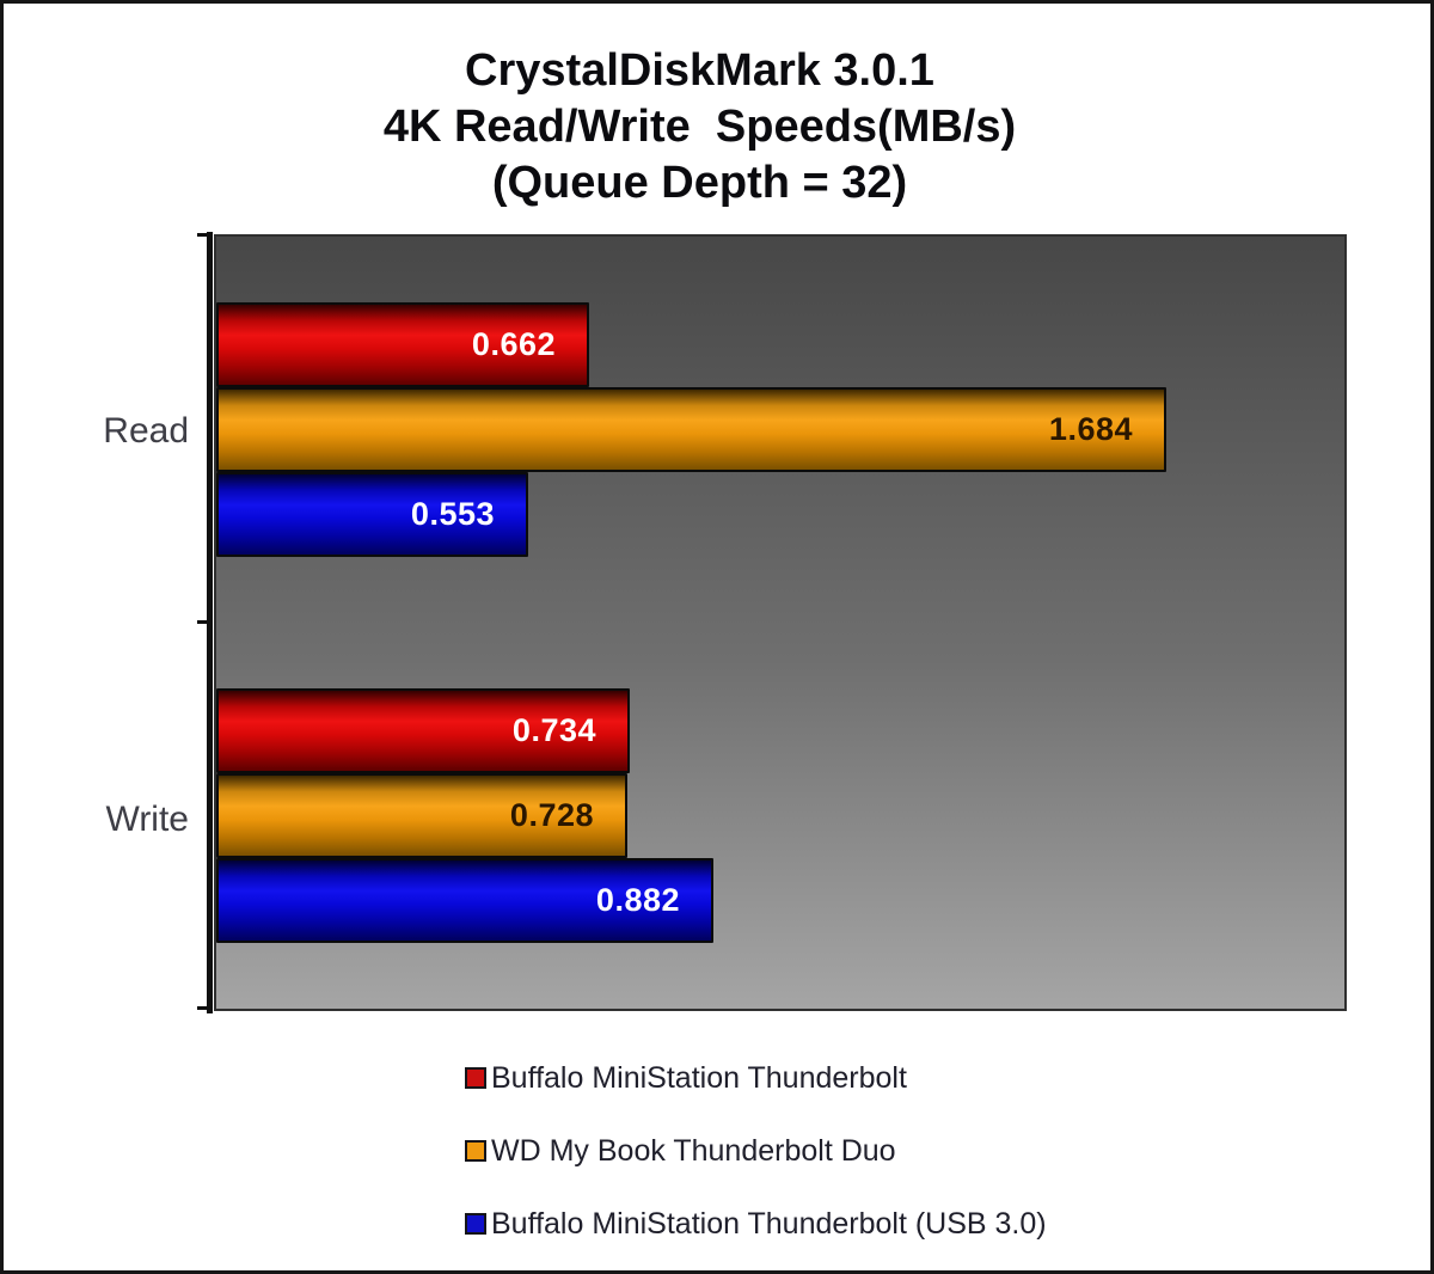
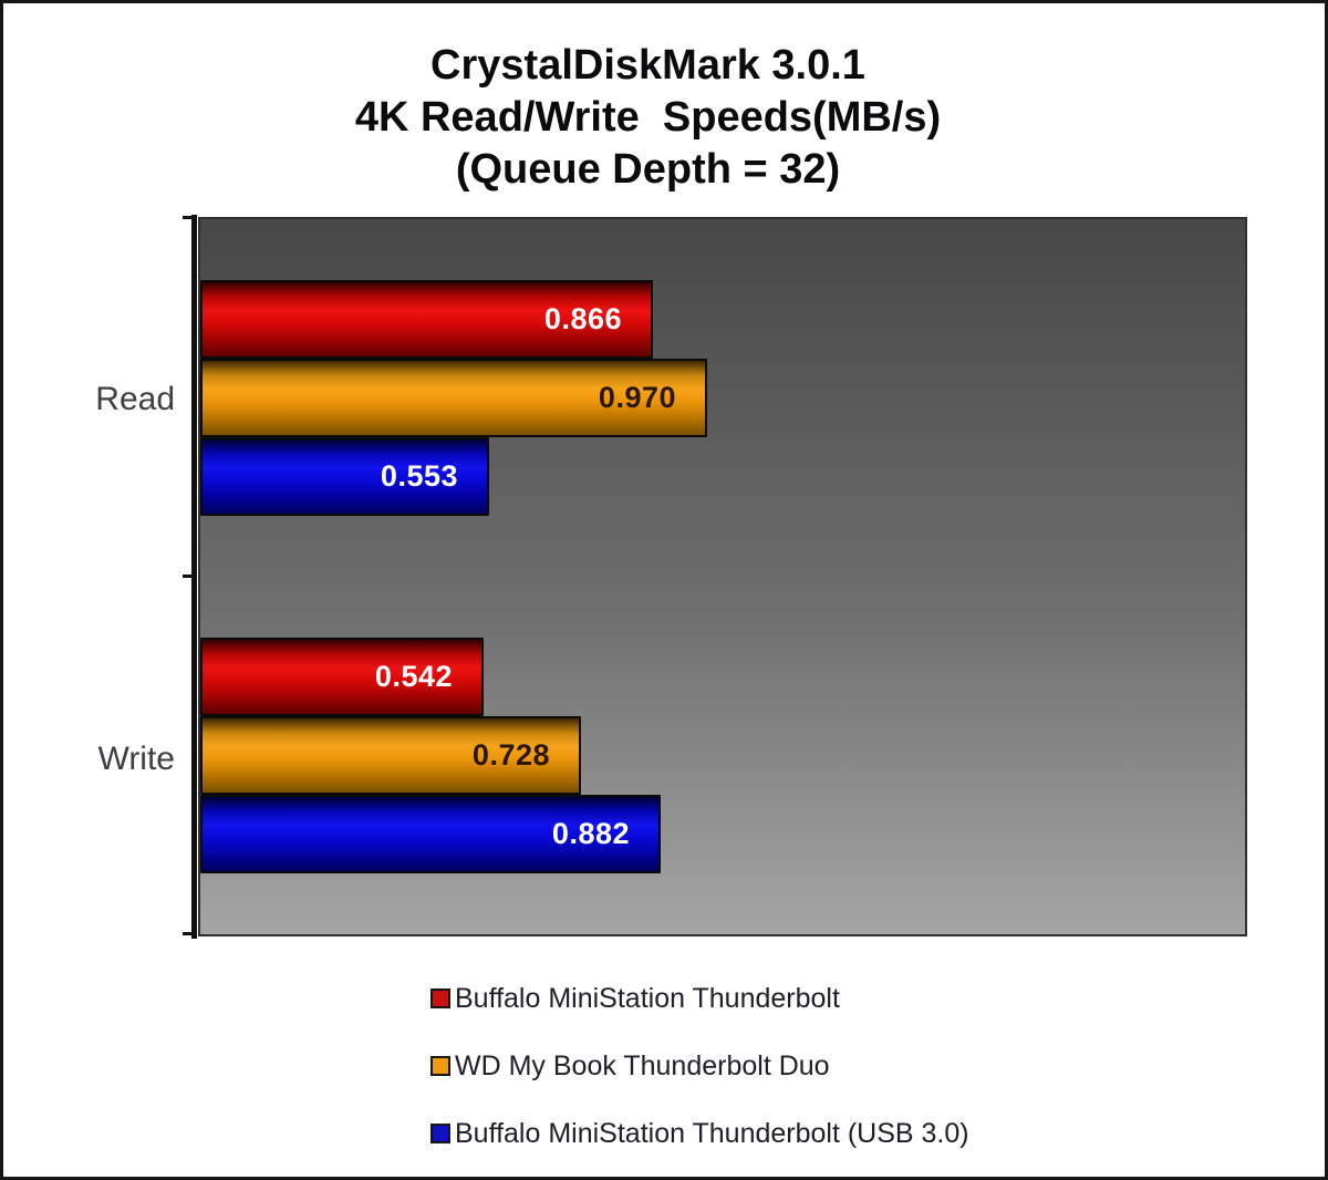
Buffalo MiniStation Thunderbolt/Read: 0.662 -> 0.866
WD My Book Thunderbolt Duo/Read: 1.684 -> 0.970
Buffalo MiniStation Thunderbolt/Write: 0.734 -> 0.542
